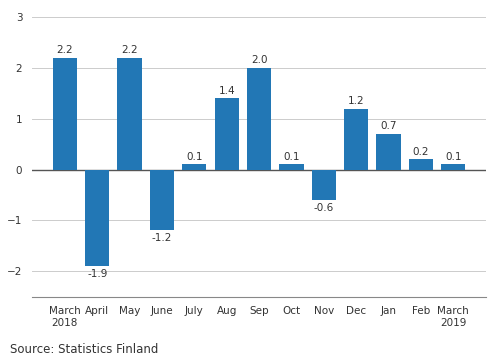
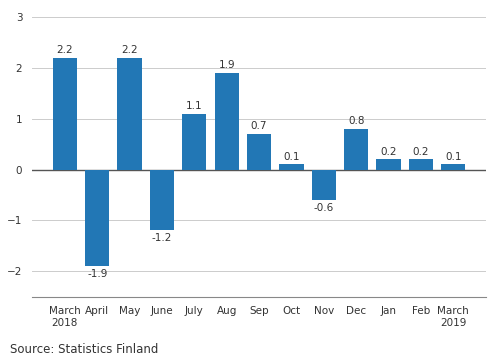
July: 0.1 -> 1.1
Aug: 1.4 -> 1.9
Sep: 2.0 -> 0.7
Dec: 1.2 -> 0.8
Jan: 0.7 -> 0.2
